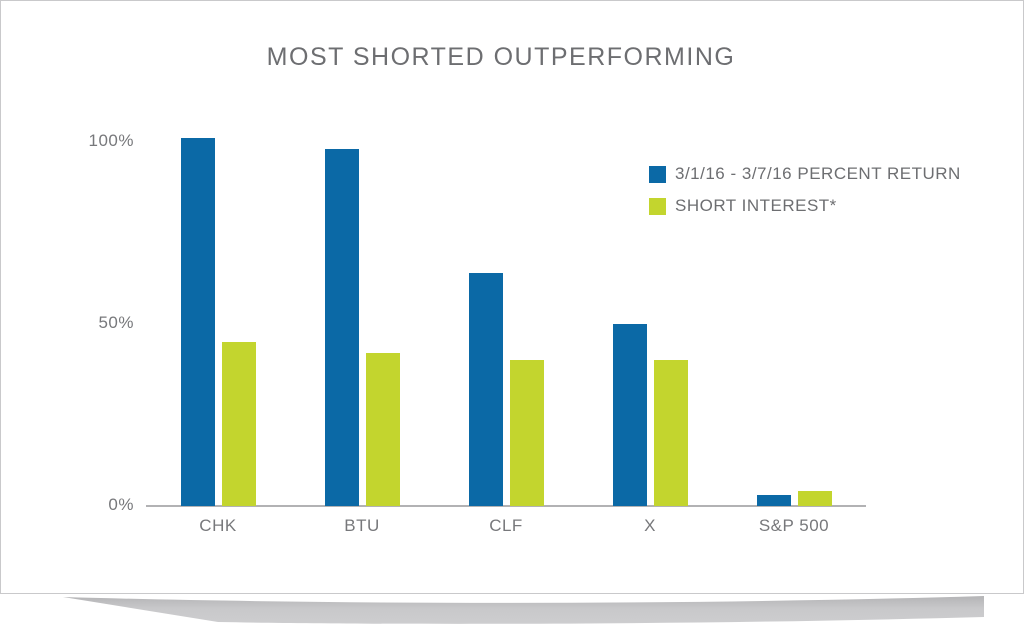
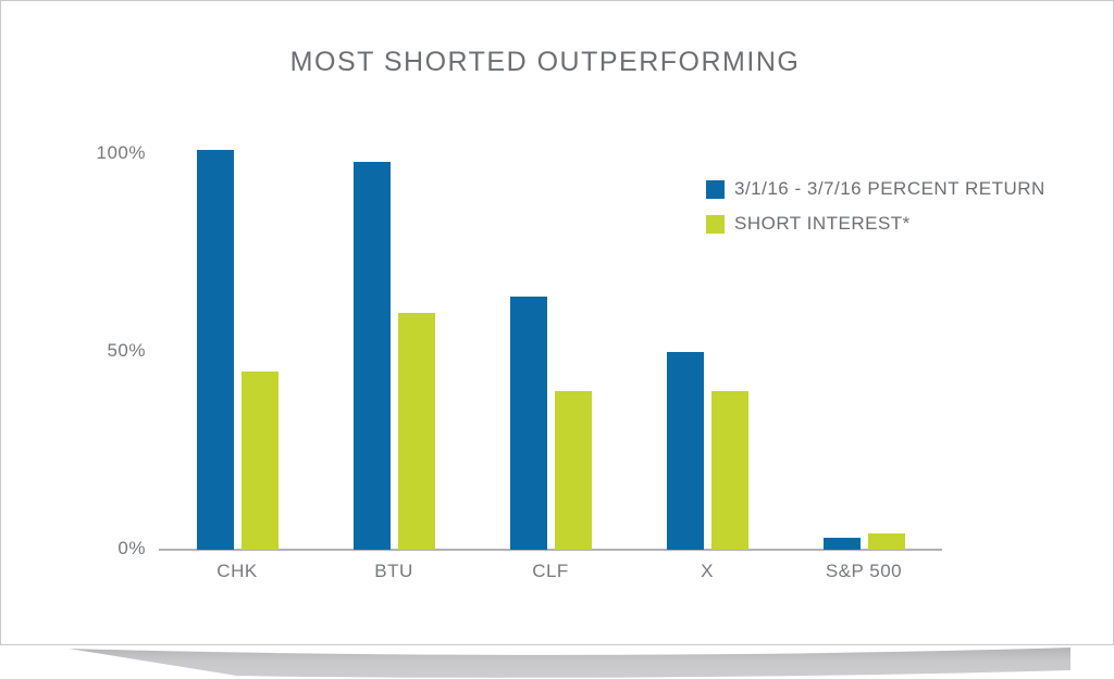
SHORT INTEREST*/BTU: 42% -> 60%
